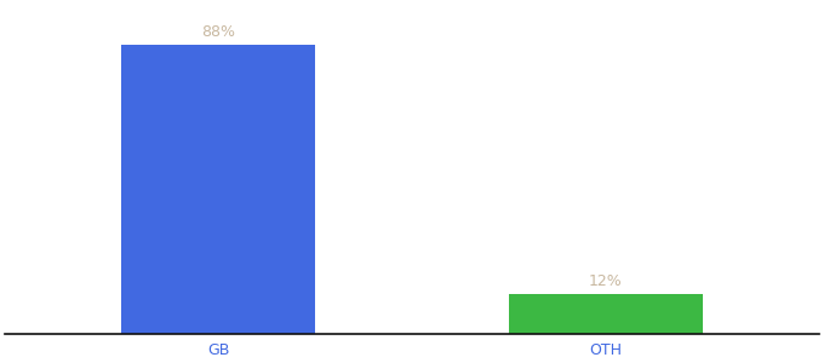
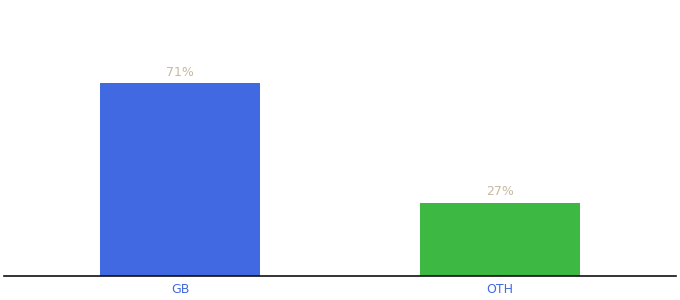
GB: 88% -> 71%
OTH: 12% -> 27%
